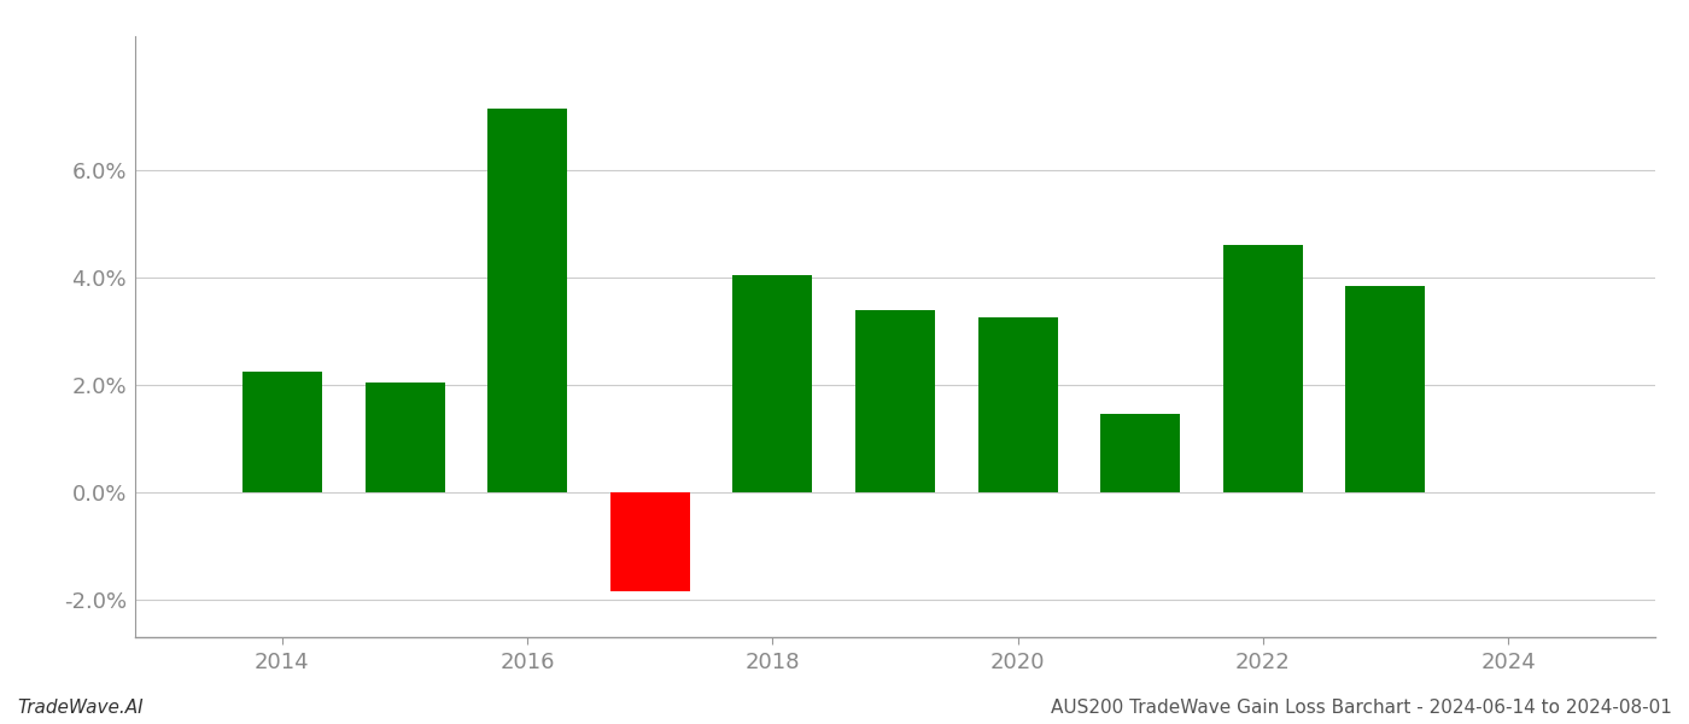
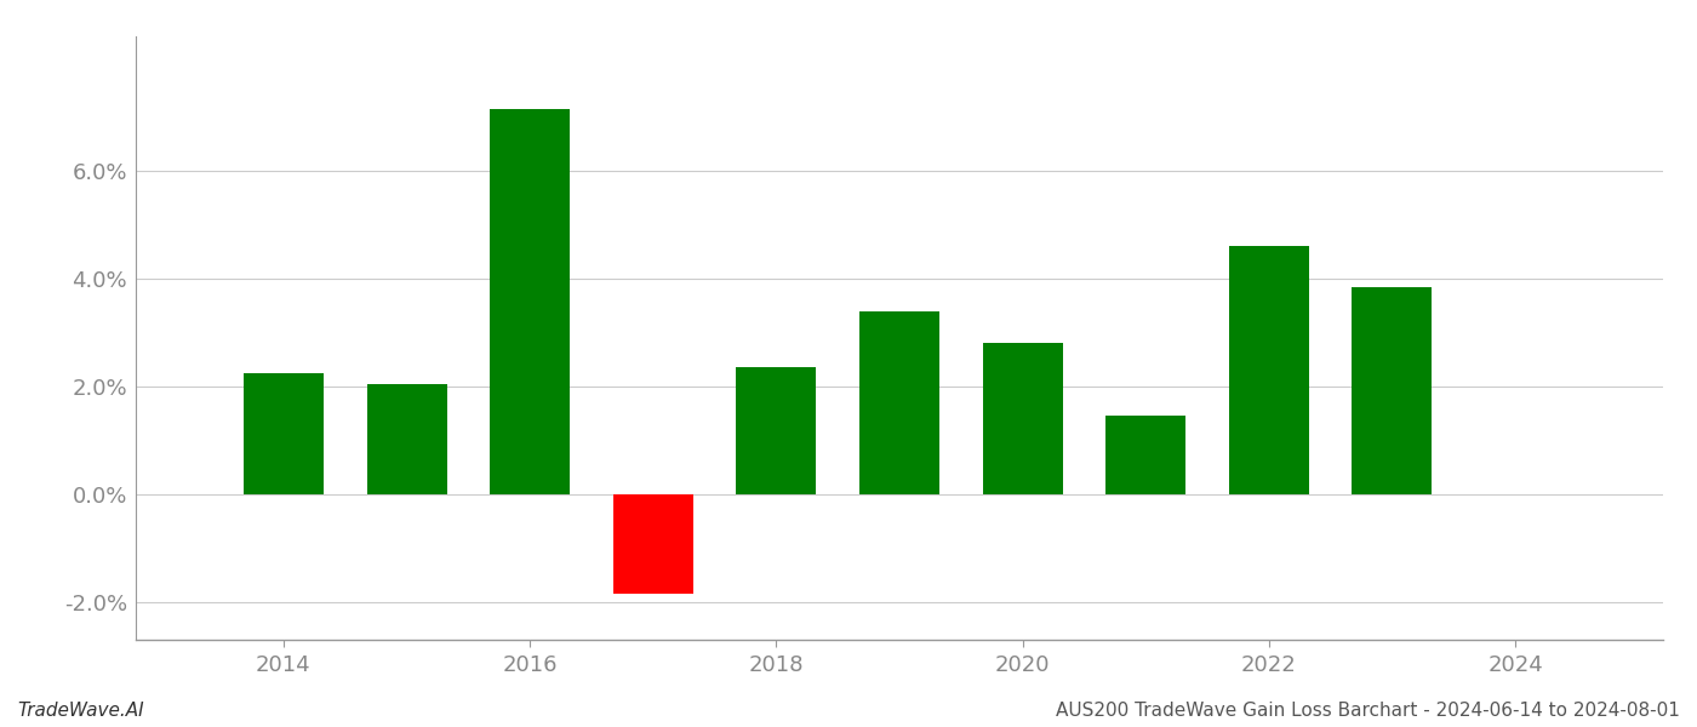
2018: 4.05% -> 2.35%
2020: 3.25% -> 2.80%
